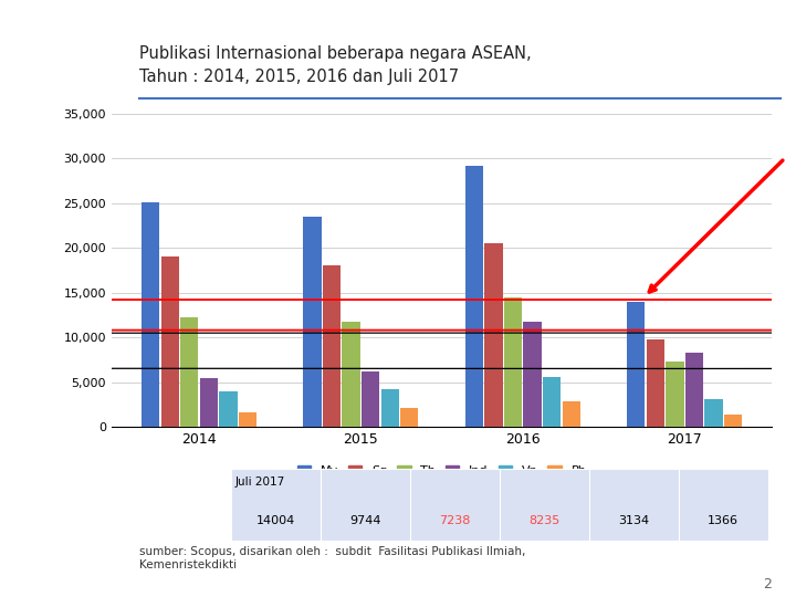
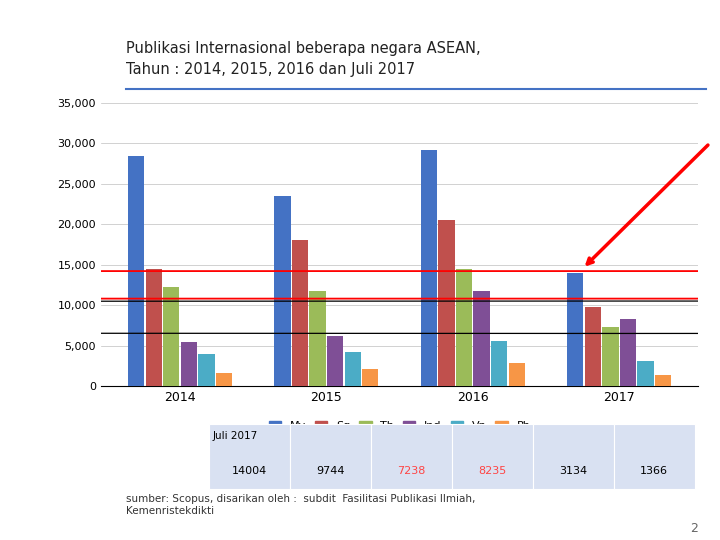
My/2014: 25,100 -> 28,400
Sg/2014: 19,000 -> 14,400
